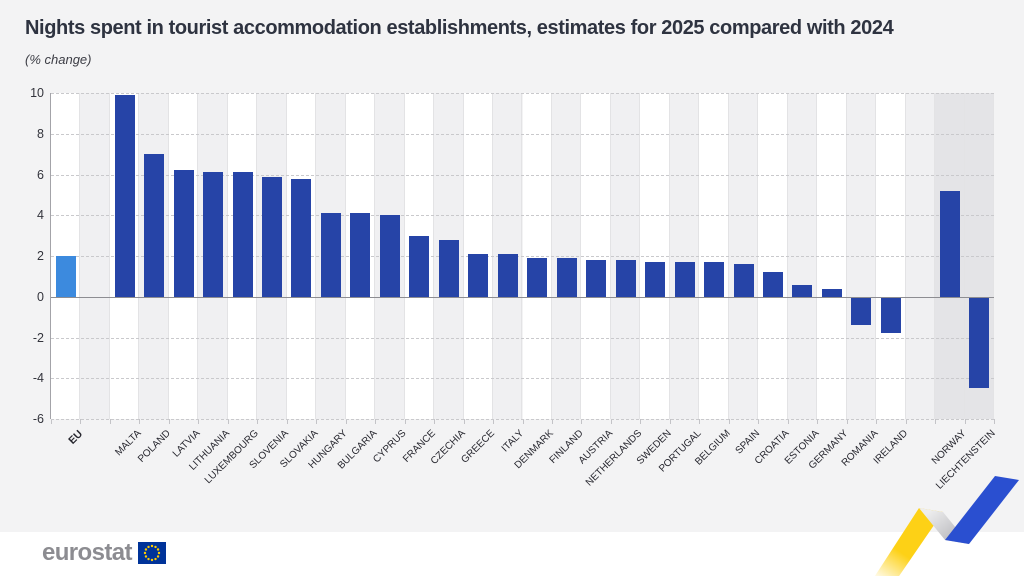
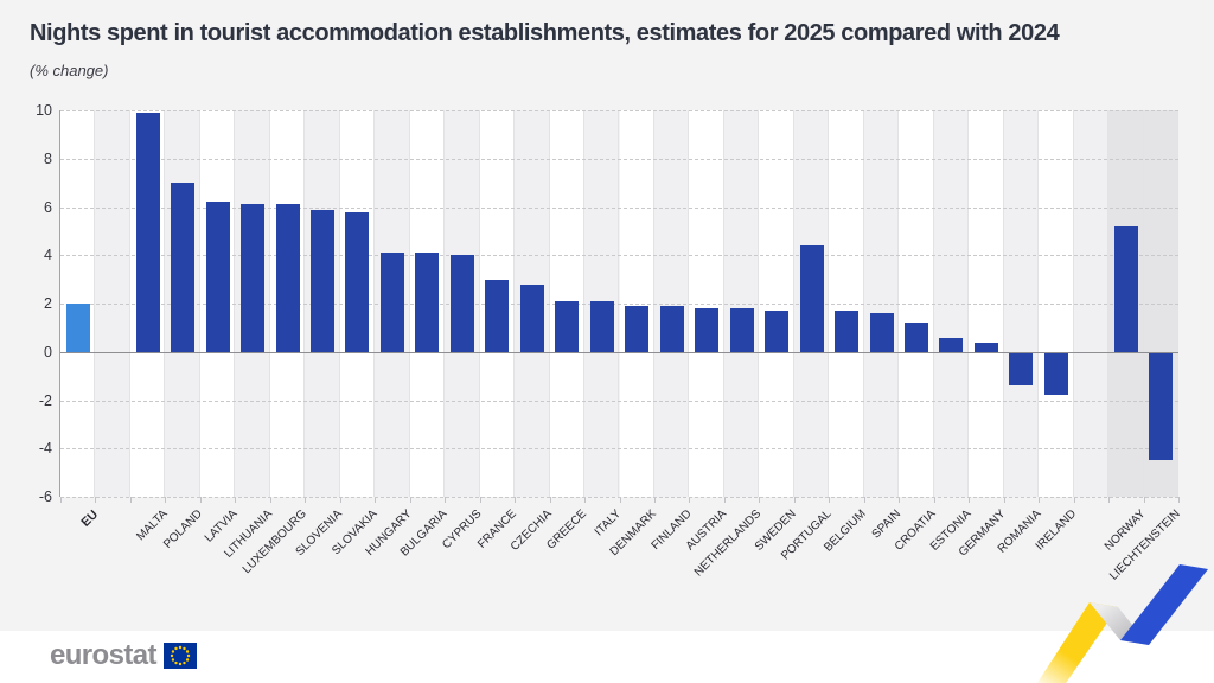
PORTUGAL: 1.7 -> 4.4
